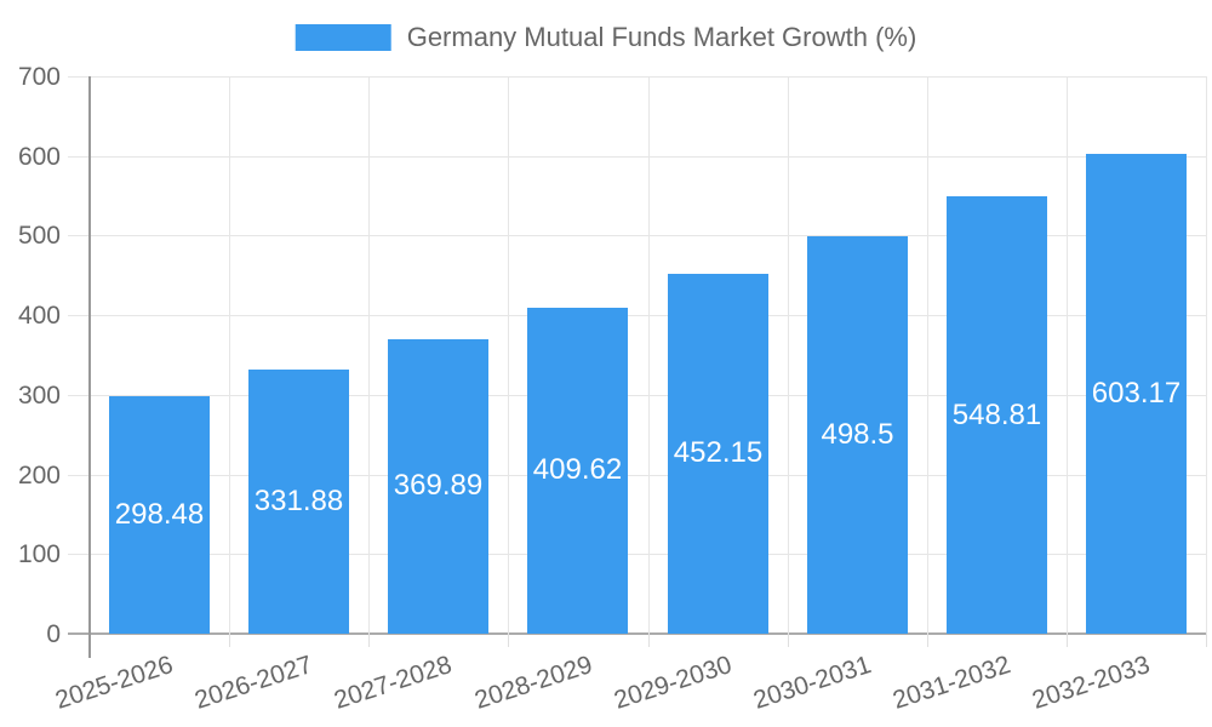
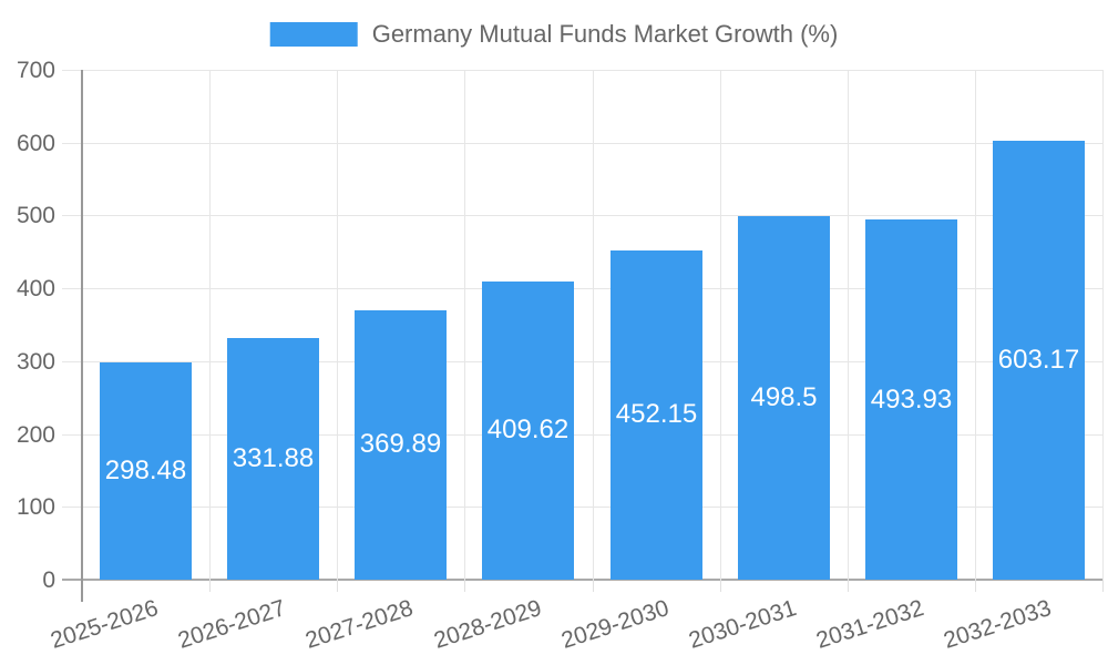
2031-2032: 548.81 -> 493.93
